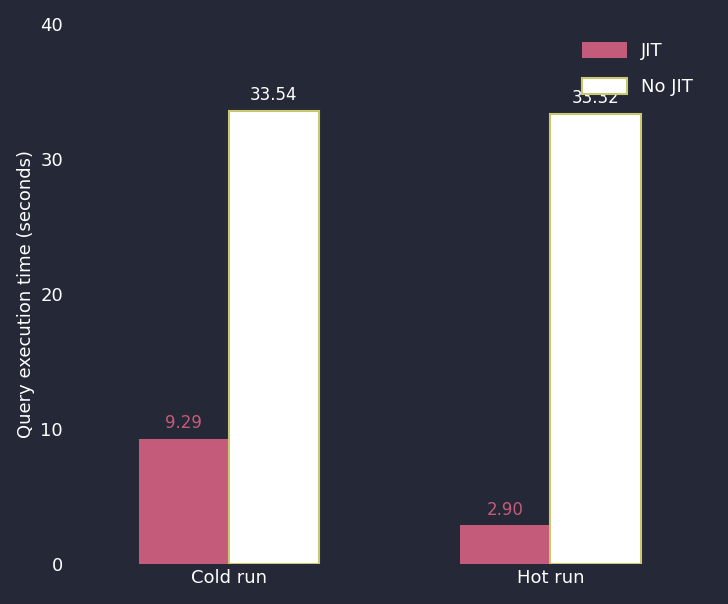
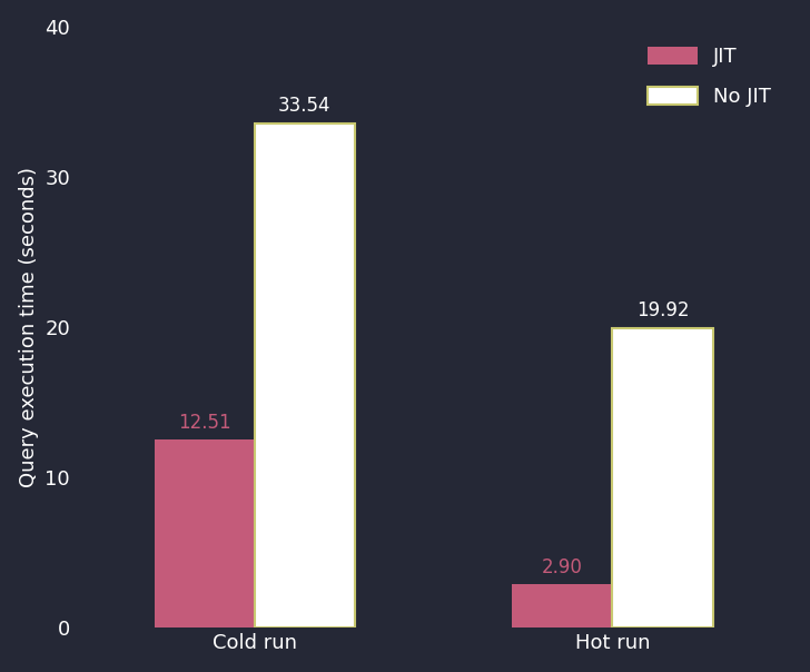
JIT/Cold run: 9.29 -> 12.51
No JIT/Hot run: 33.32 -> 19.92
